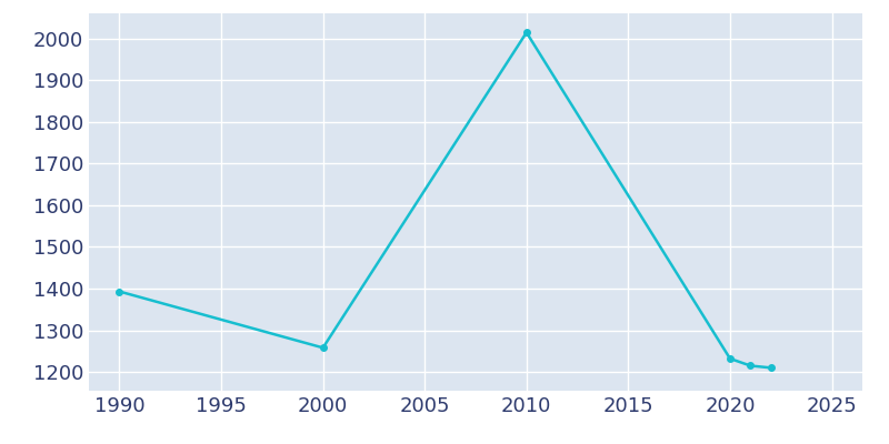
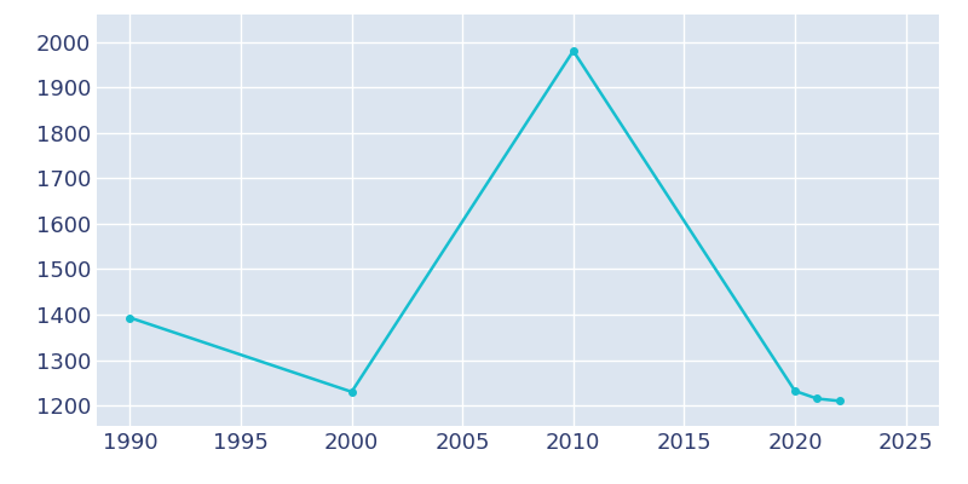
2000: 1258 -> 1230
2010: 2014 -> 1980
